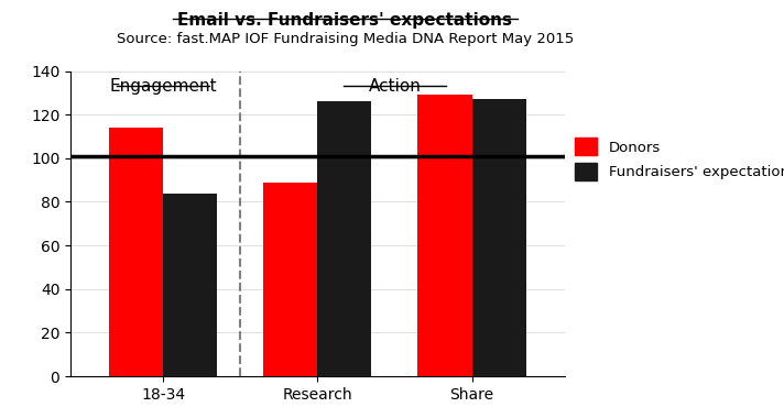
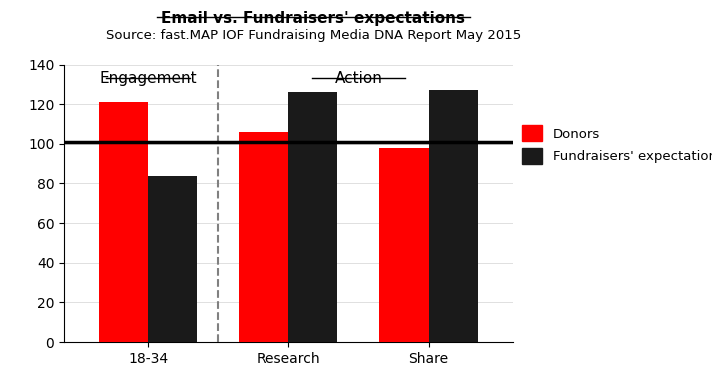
Donors/18-34: 114 -> 121
Donors/Research: 89 -> 106
Donors/Share: 129 -> 98
